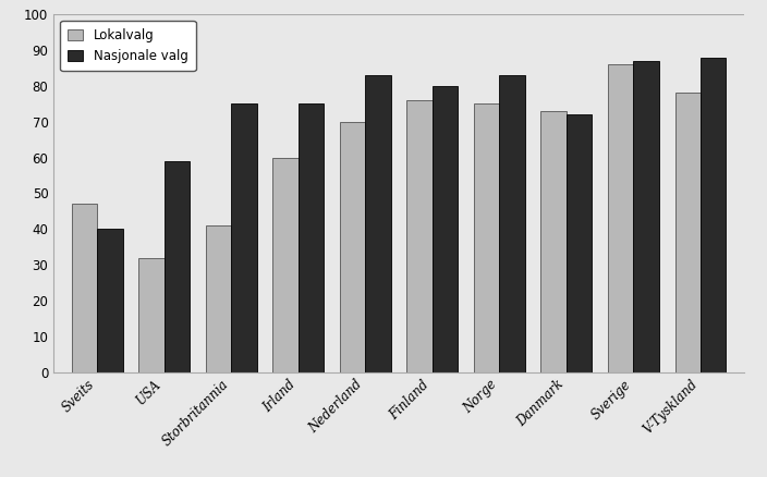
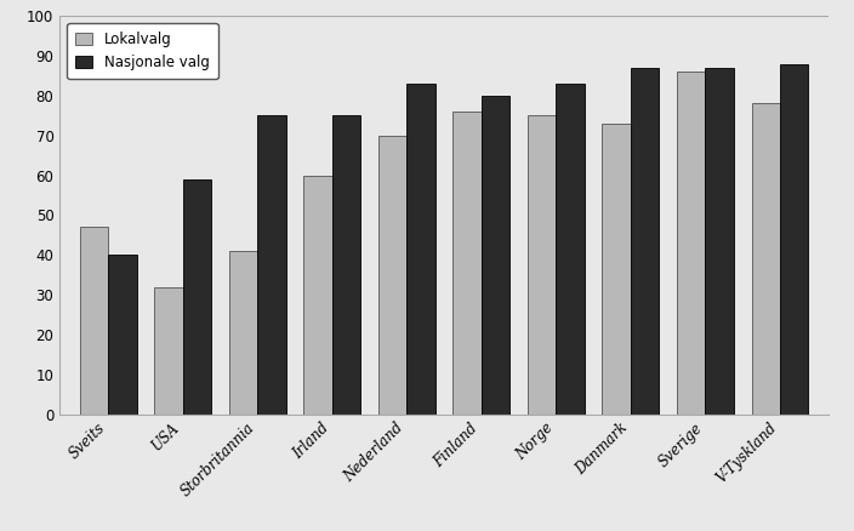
Nasjonale valg/Danmark: 72 -> 87
